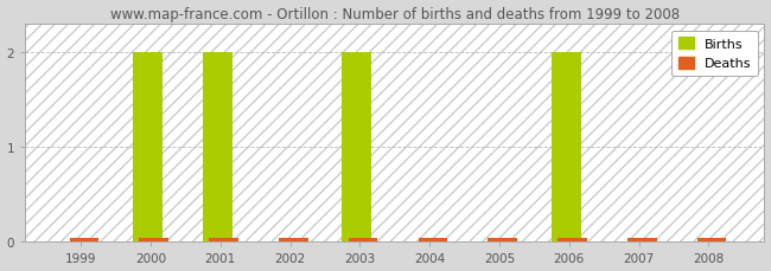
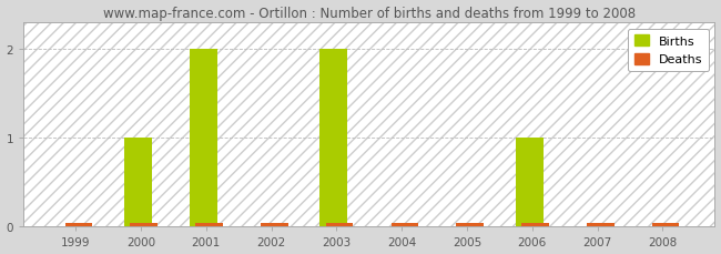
Births/2000: 2 -> 1
Births/2006: 2 -> 1
